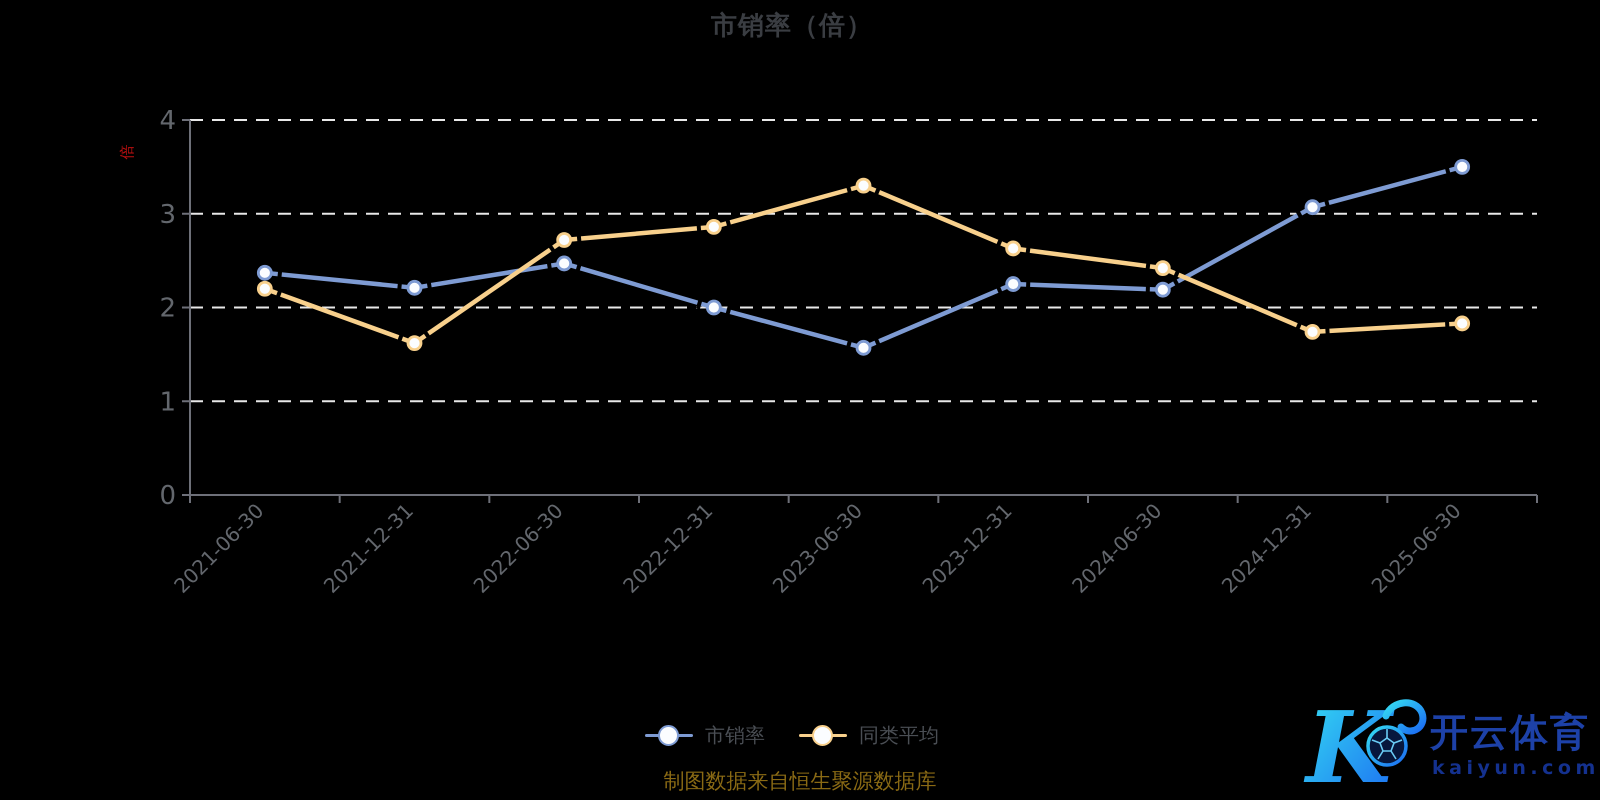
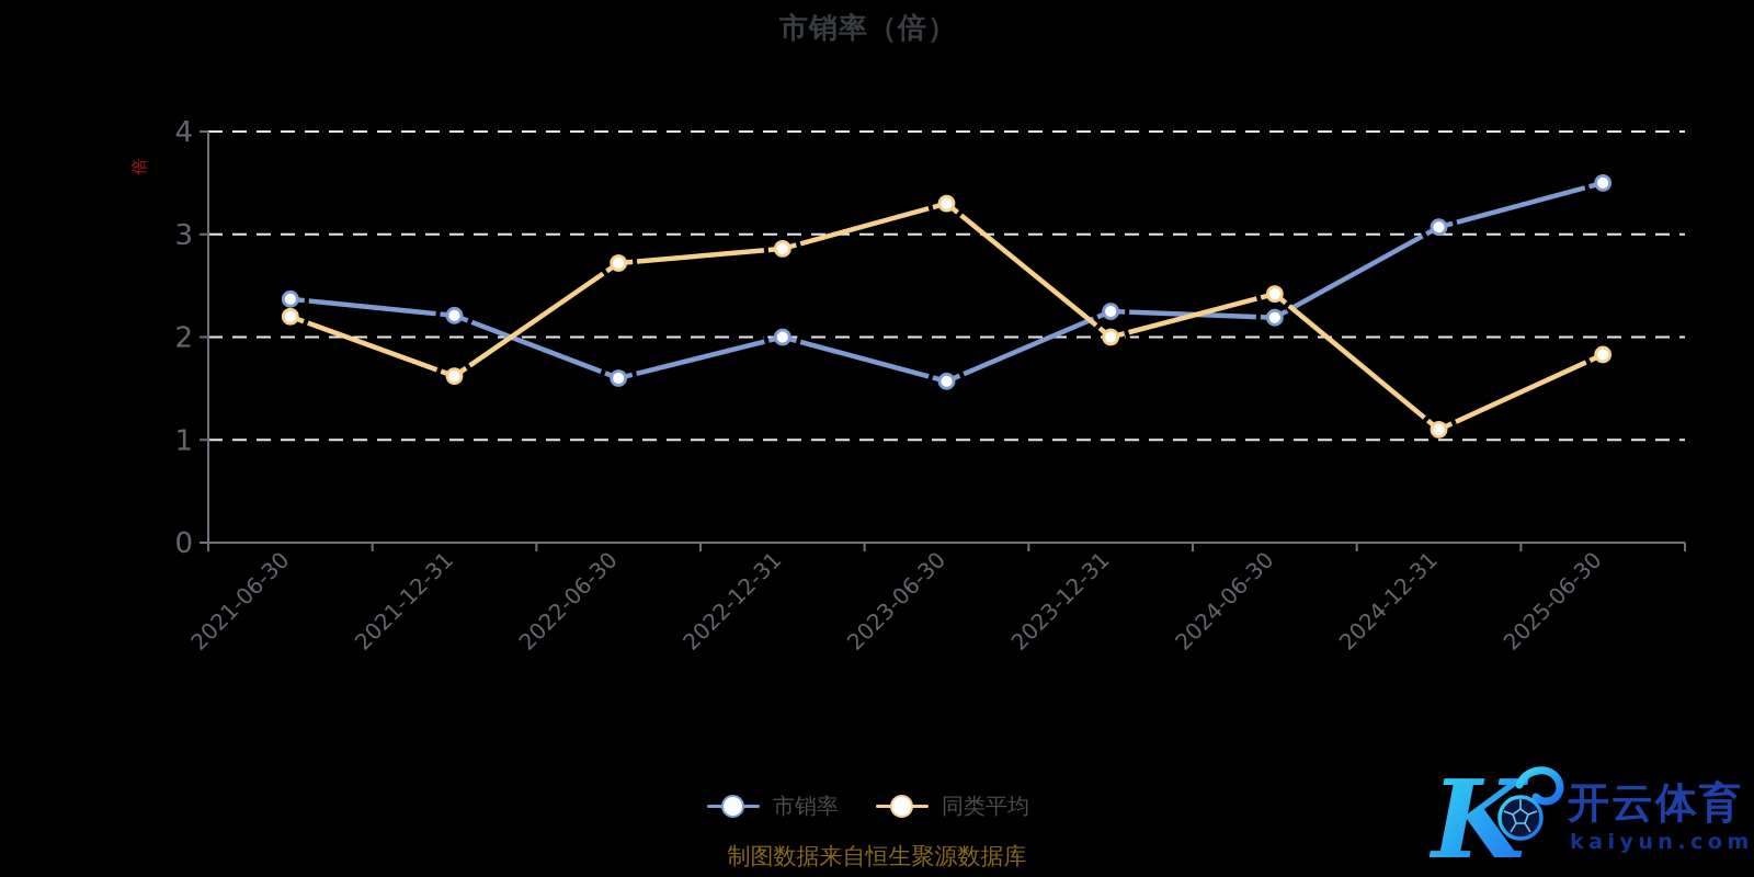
市销率/2022-06-30: 2.5 -> 1.6
同类平均/2023-12-31: 2.6 -> 2.0
同类平均/2024-12-31: 1.7 -> 1.1
